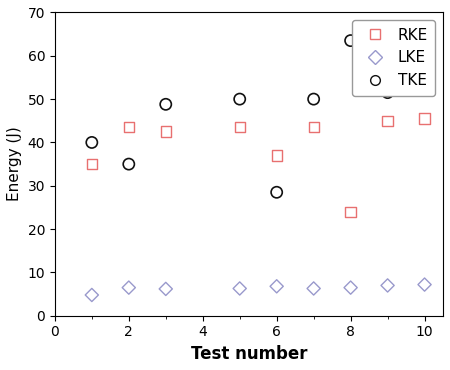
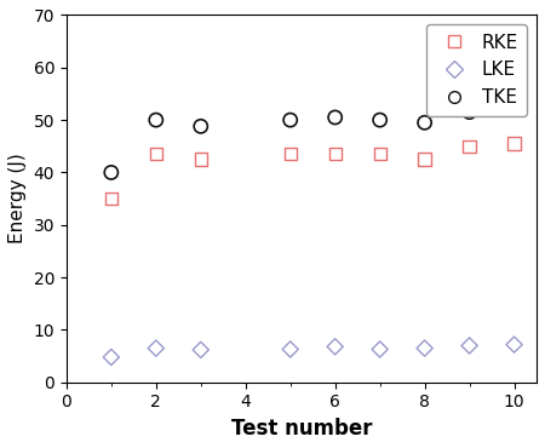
TKE/2: 35.0 -> 50.0
RKE/6: 37.0 -> 43.5
TKE/6: 28.5 -> 50.5
RKE/8: 24.0 -> 42.5
TKE/8: 63.5 -> 49.5
